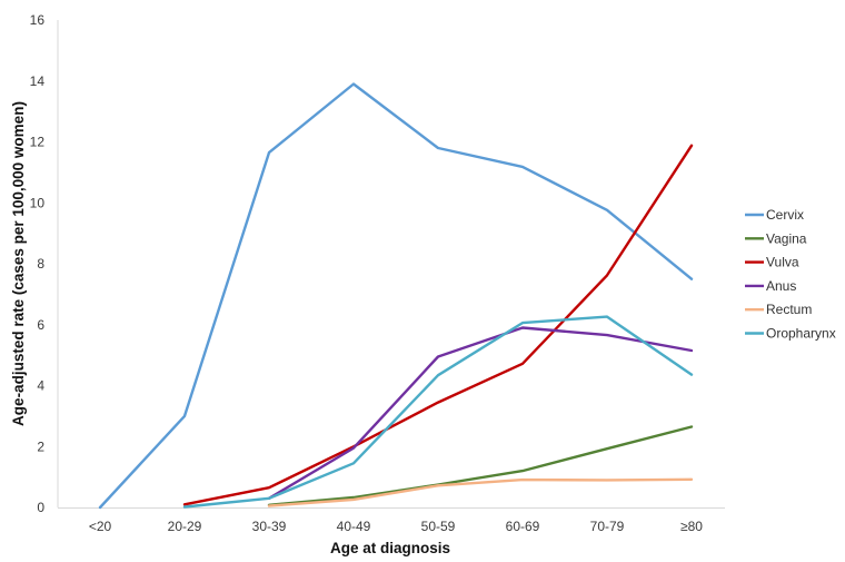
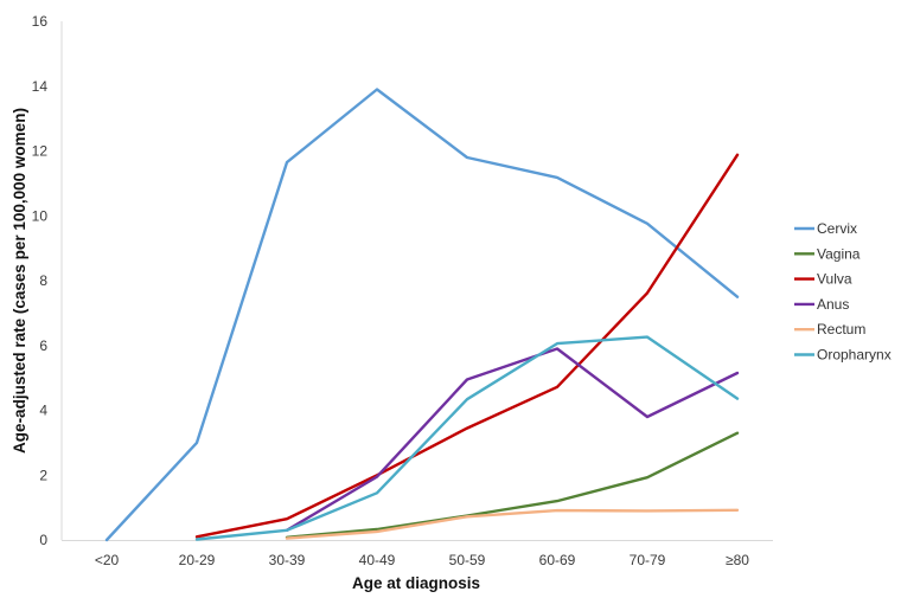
Anus/70-79: 5.7 -> 3.8
Vagina/≥80: 2.6 -> 3.3
